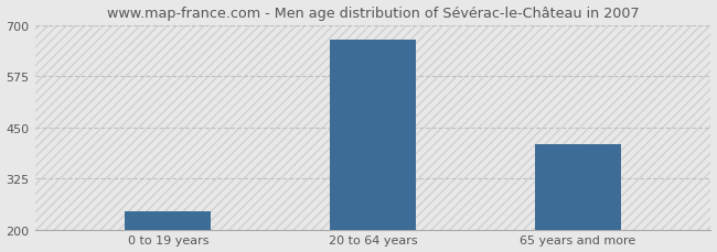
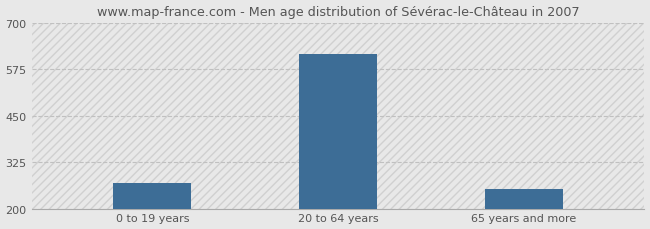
0 to 19 years: 245 -> 270
20 to 64 years: 665 -> 615
65 years and more: 410 -> 252
